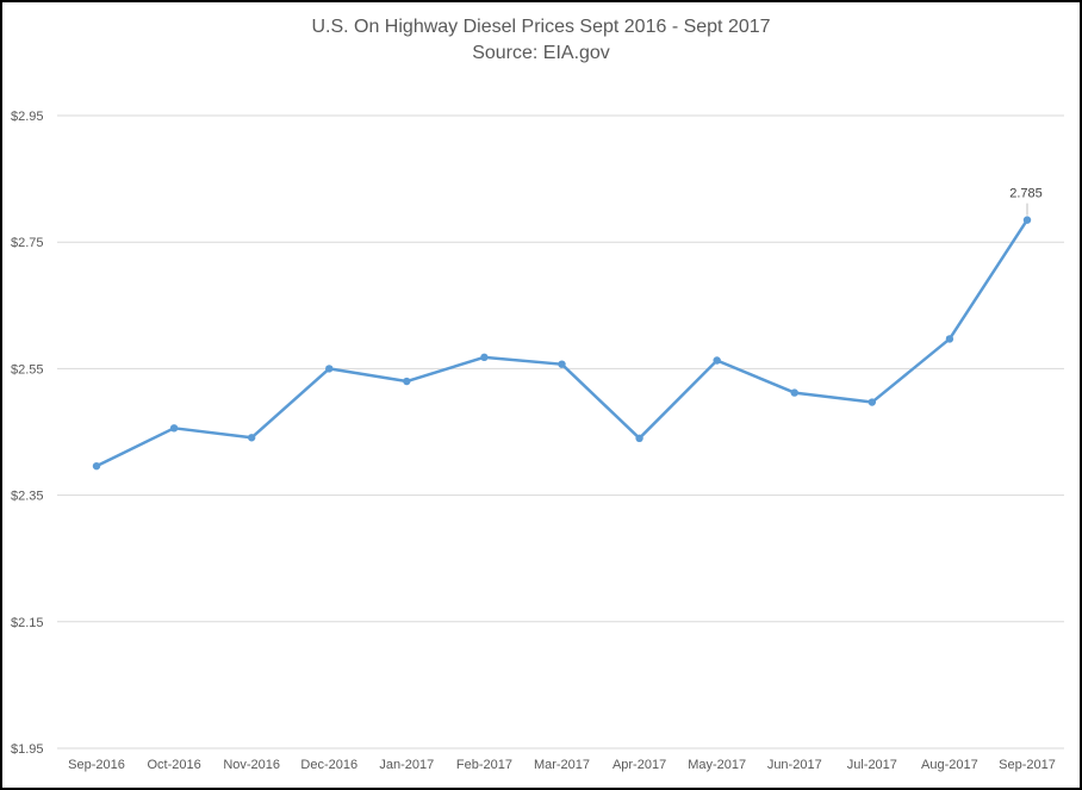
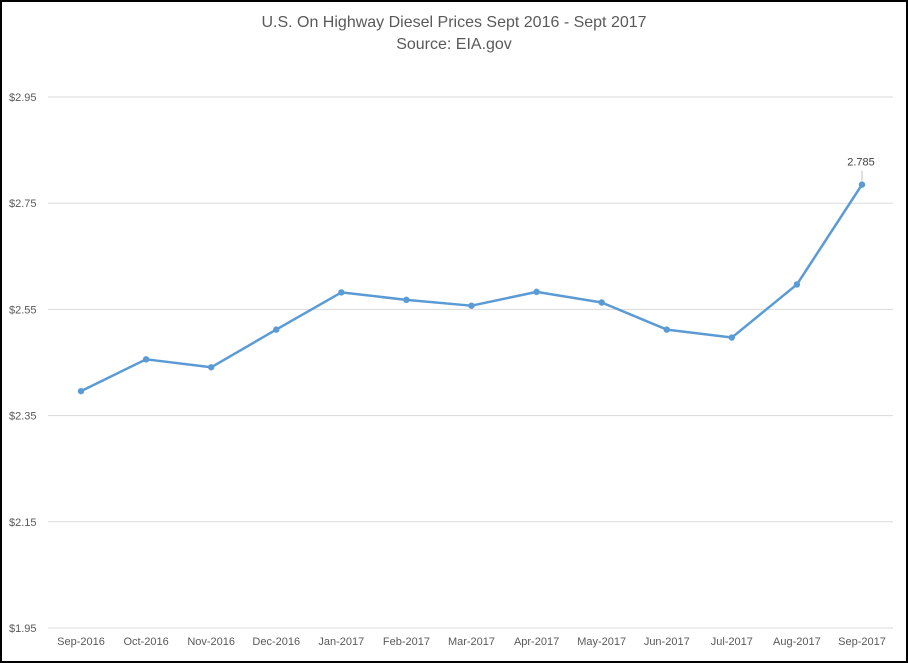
Dec-2016: $2.55 -> $2.51
Jan-2017: $2.53 -> $2.58
Apr-2017: $2.44 -> $2.58
